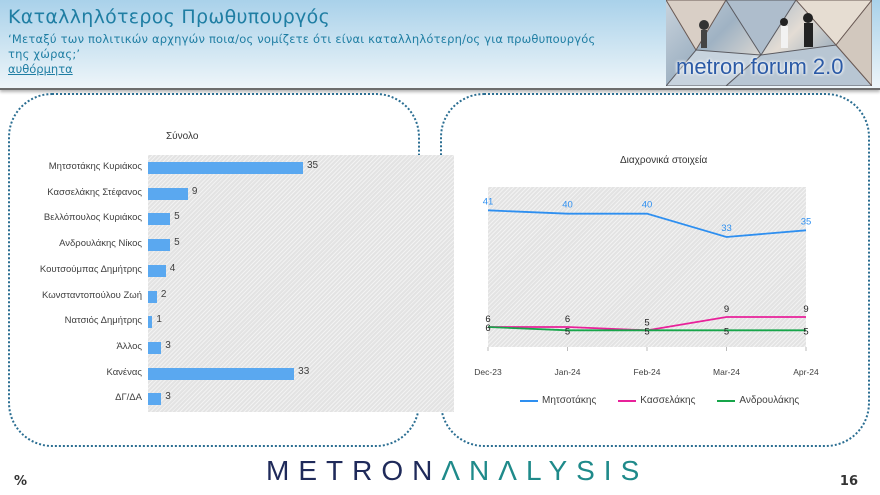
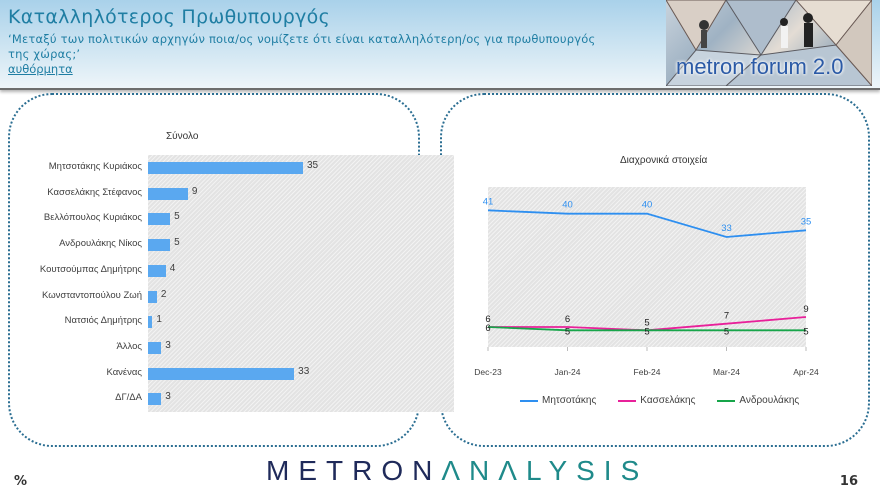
Διαχρονικά στοιχεία/Κασσελάκης/Mar-24: 9 -> 7
